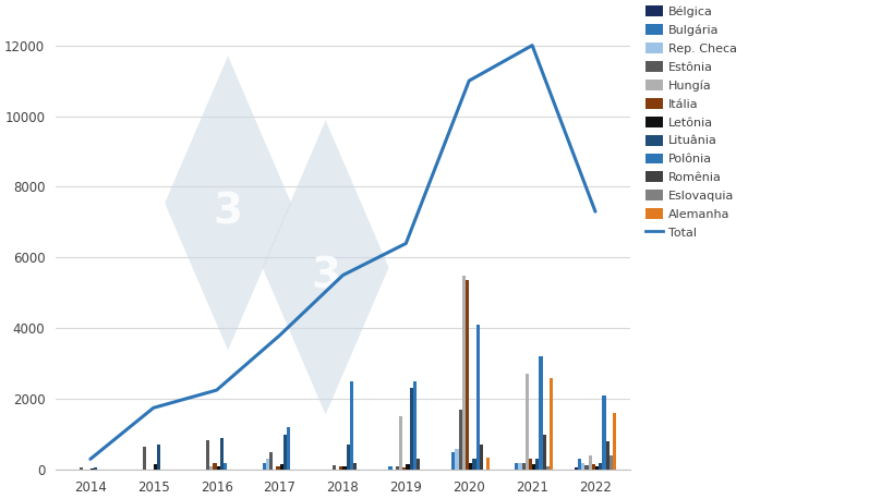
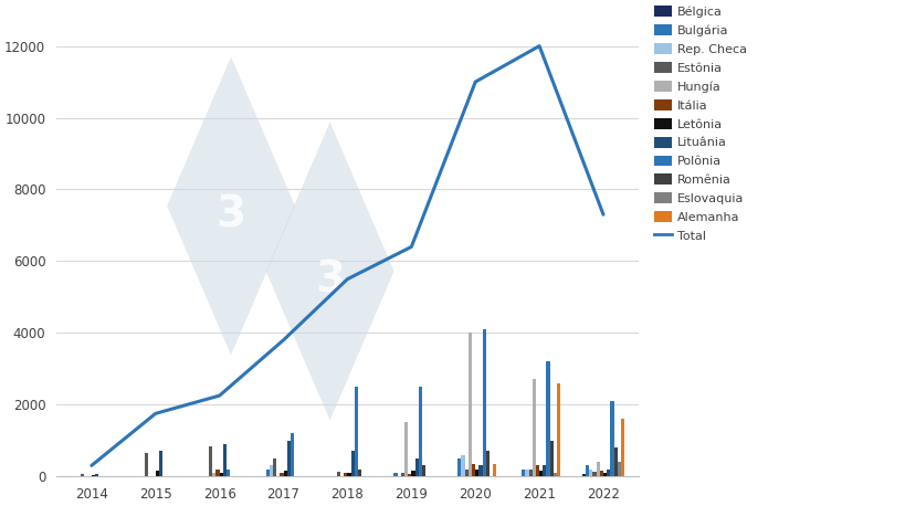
Lituânia/2019: 2300 -> 500
Estônia/2020: 1700 -> 200
Hungía/2020: 5500 -> 4000
Itália/2020: 5350 -> 350
